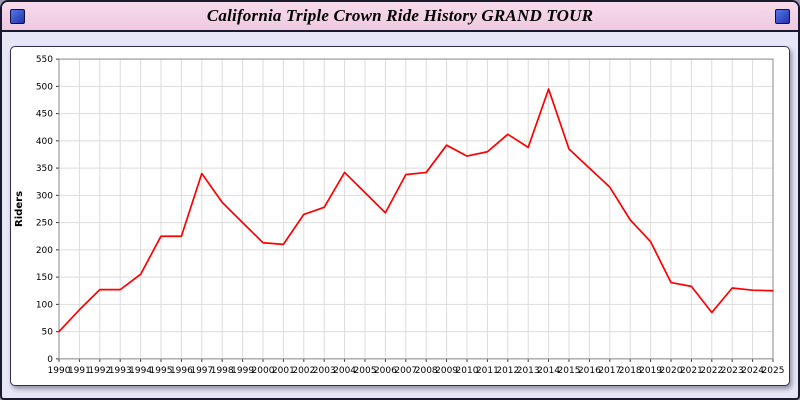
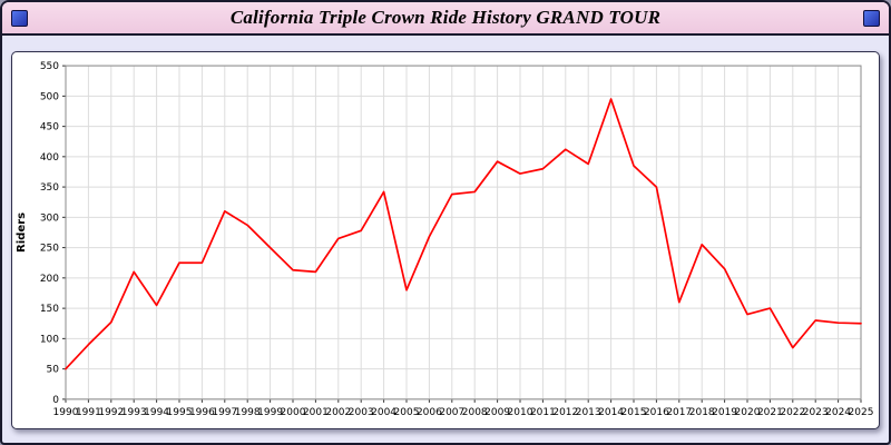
1993: 130 -> 210
1997: 340 -> 310
2005: 300 -> 180
2017: 320 -> 160
2021: 130 -> 150
